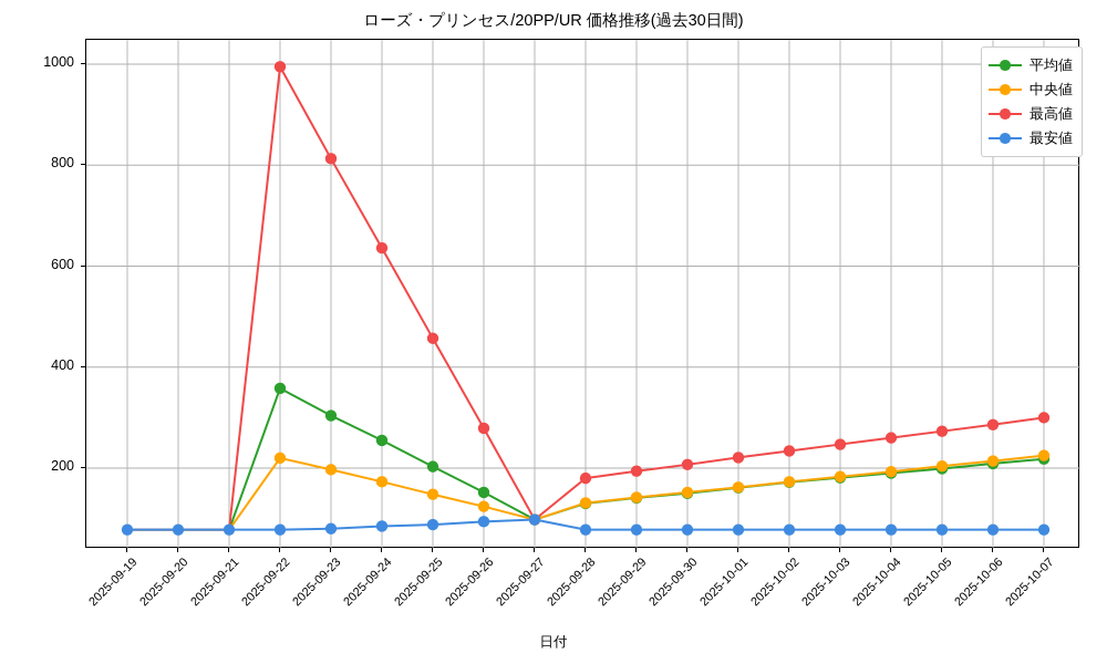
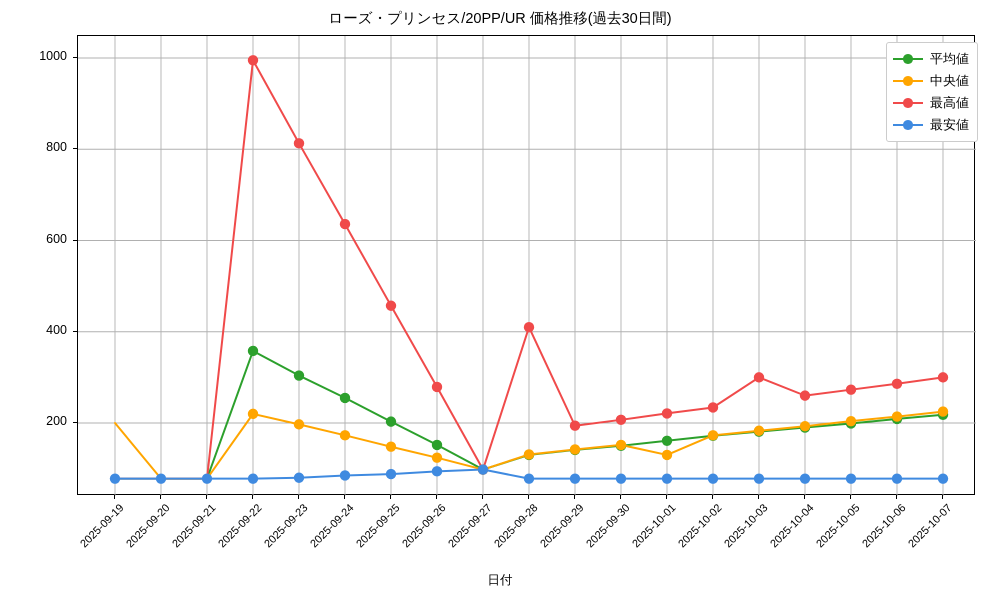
中央値/2025-09-19: 80 -> 200
最高値/2025-09-28: 180 -> 410
中央値/2025-10-01: 160 -> 130
最高値/2025-10-03: 250 -> 300
